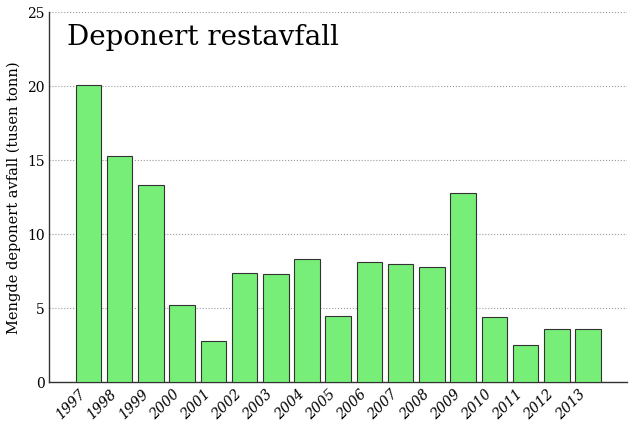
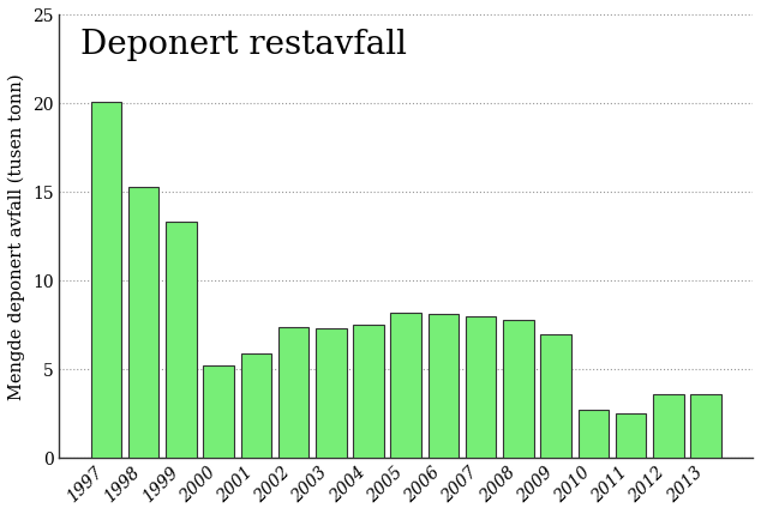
2001: 2.8 -> 5.9
2004: 8.3 -> 7.5
2005: 4.5 -> 8.2
2009: 12.8 -> 7.0
2010: 4.4 -> 2.7
